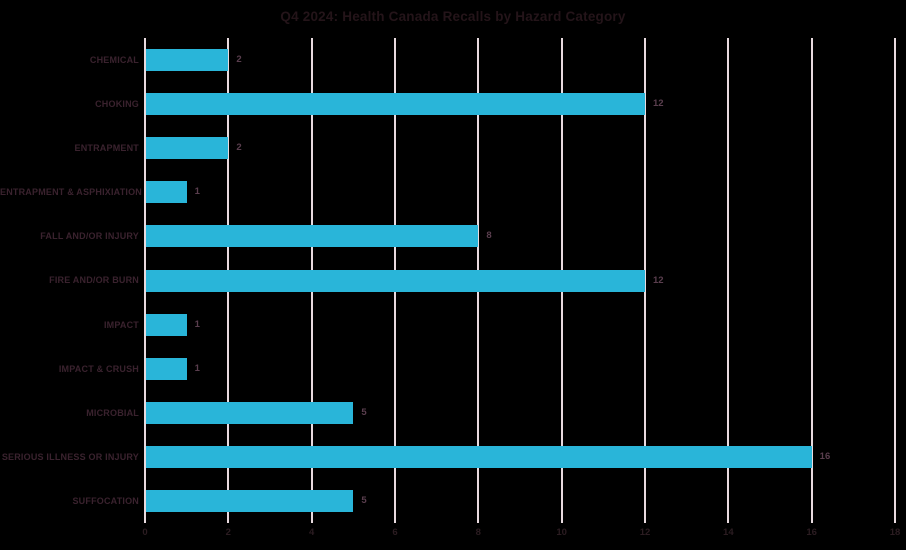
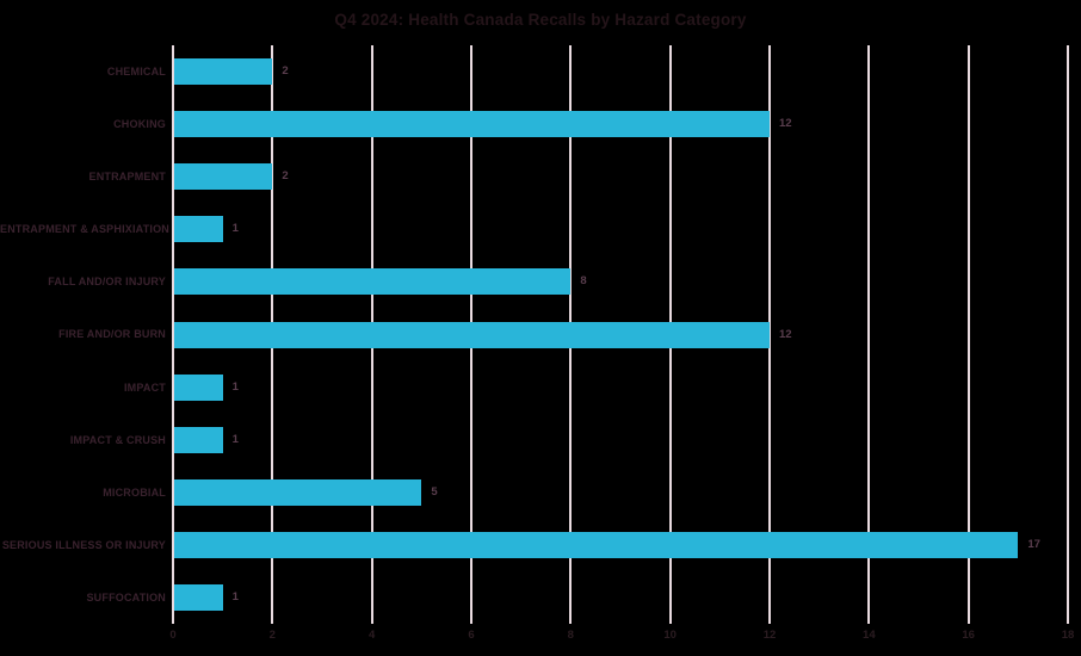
SERIOUS ILLNESS OR INJURY: 16 -> 17
SUFFOCATION: 5 -> 1
